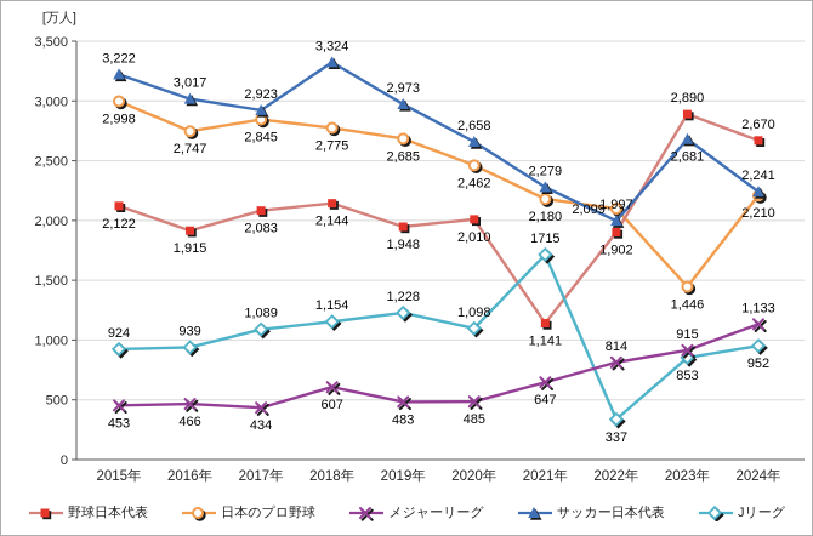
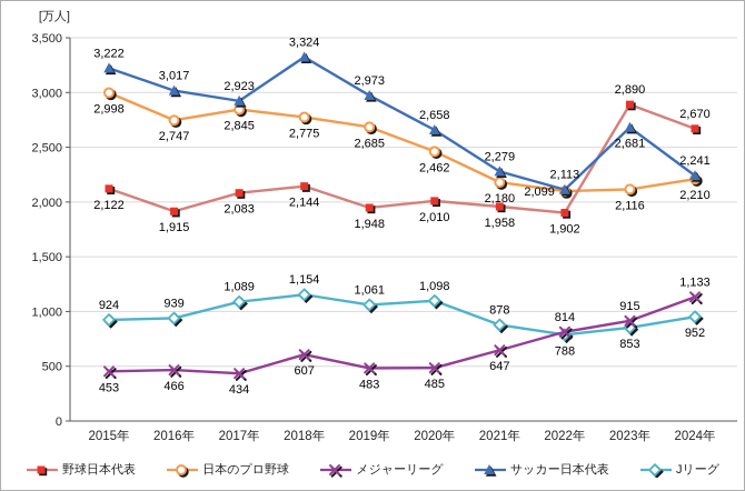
Jリーグ/2019年: 1,228 -> 1,061
野球日本代表/2021年: 1,141 -> 1,958
Jリーグ/2021年: 1715 -> 878
サッカー日本代表/2022年: 1,997 -> 2,113
Jリーグ/2022年: 337 -> 788
日本のプロ野球/2023年: 1,446 -> 2,116
